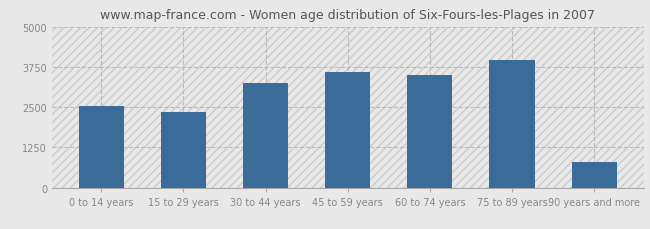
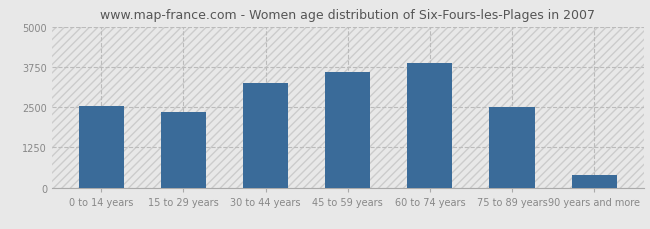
60 to 74 years: 3500 -> 3870
75 to 89 years: 3950 -> 2490
90 years and more: 800 -> 390
